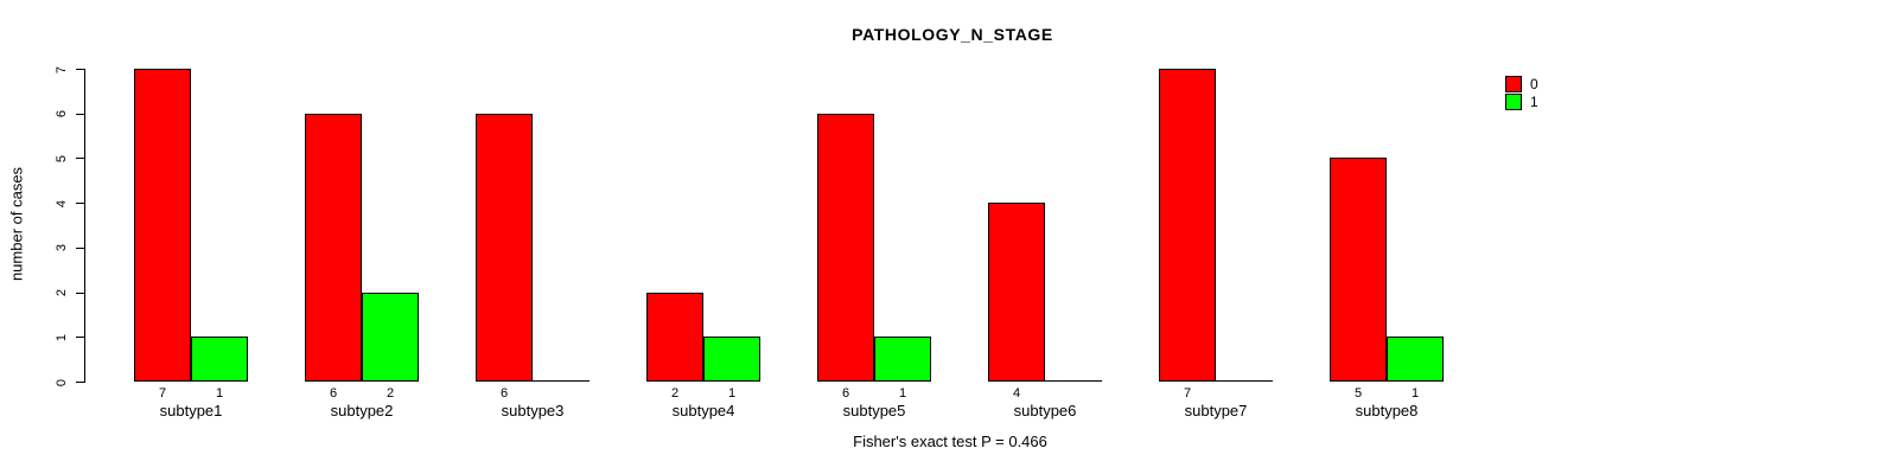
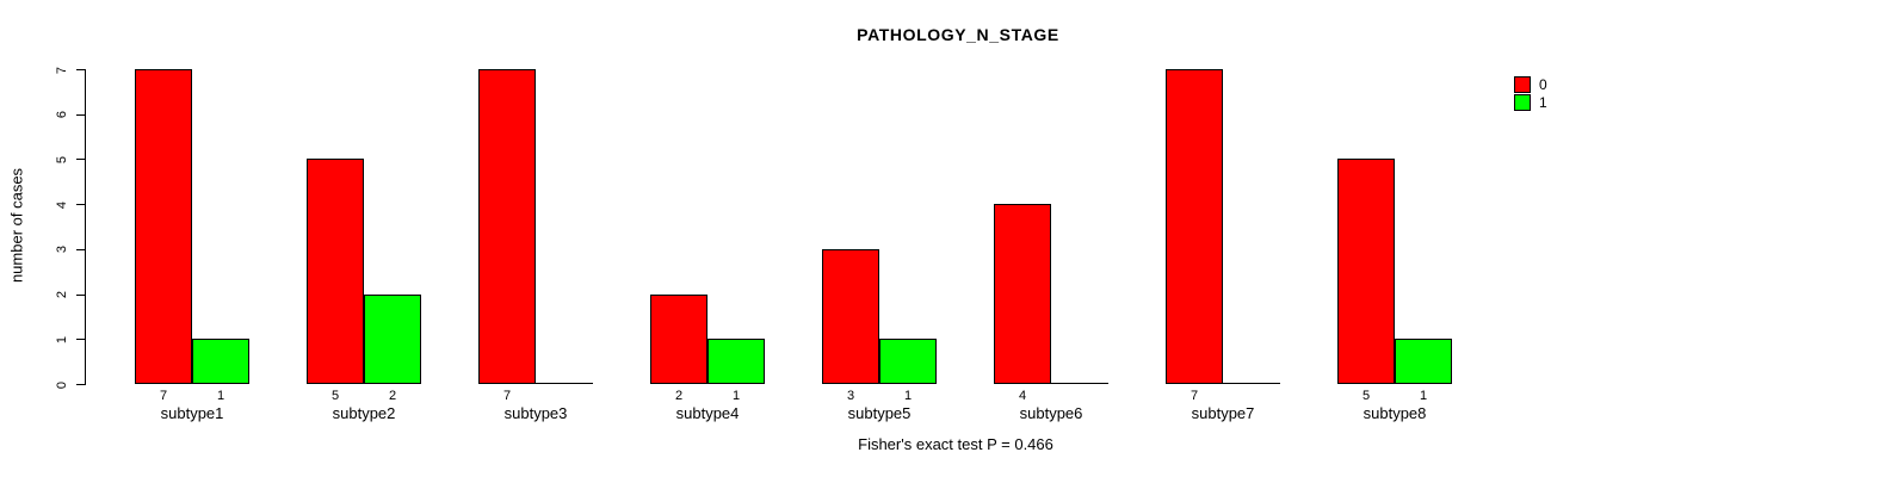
0/subtype2: 6 -> 5
0/subtype3: 6 -> 7
0/subtype5: 6 -> 3
